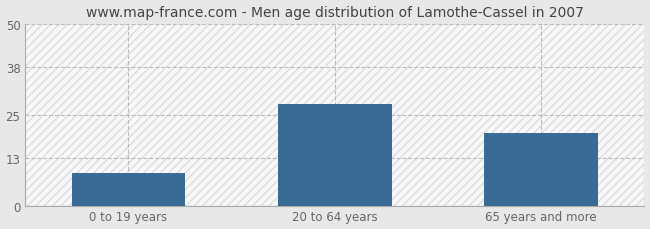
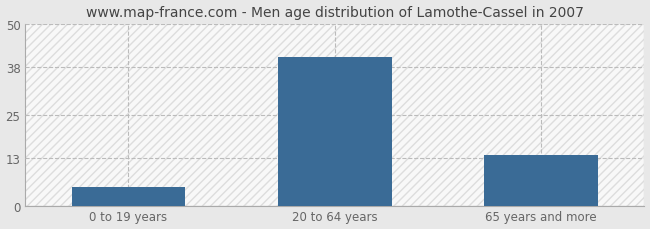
0 to 19 years: 9 -> 5
20 to 64 years: 28 -> 41
65 years and more: 20 -> 14
